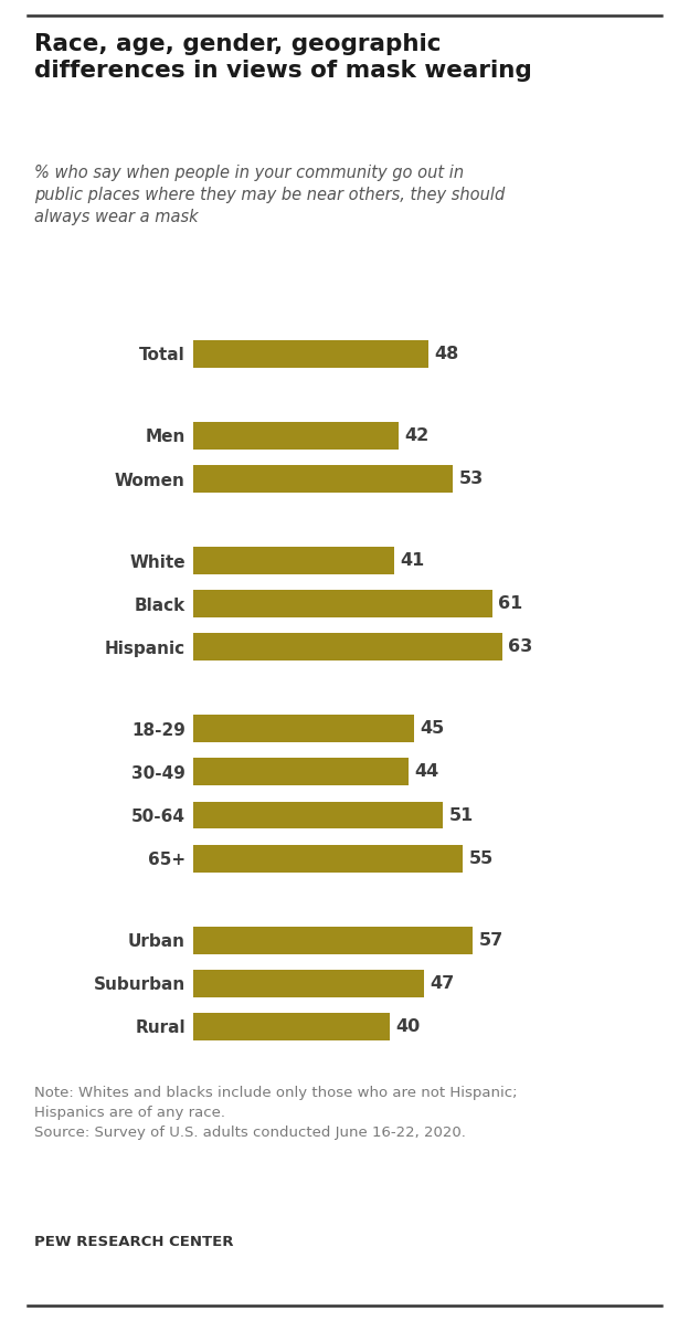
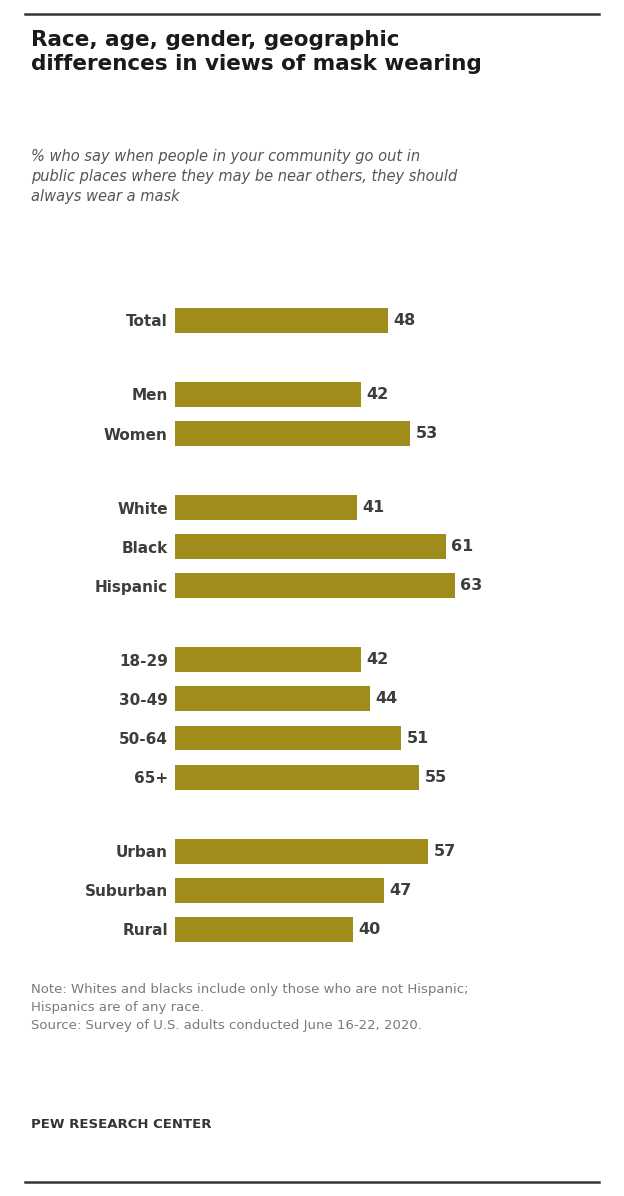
18-29: 45 -> 42
